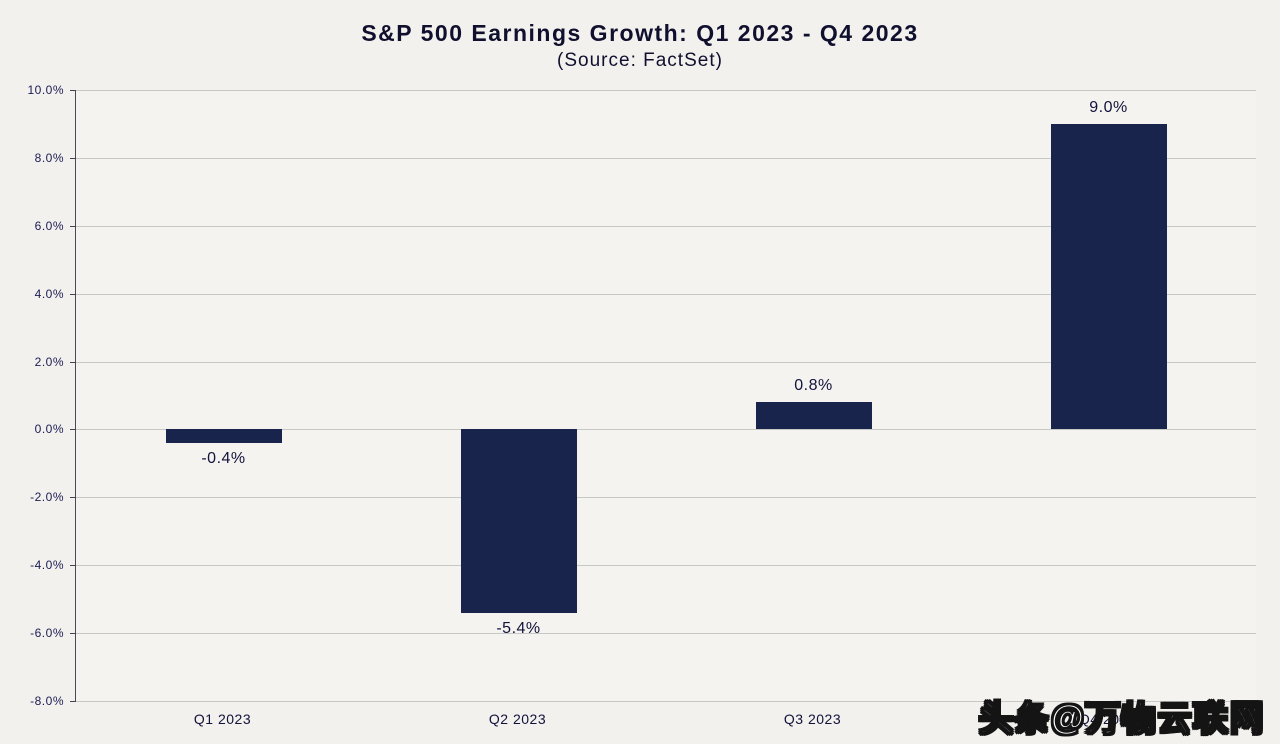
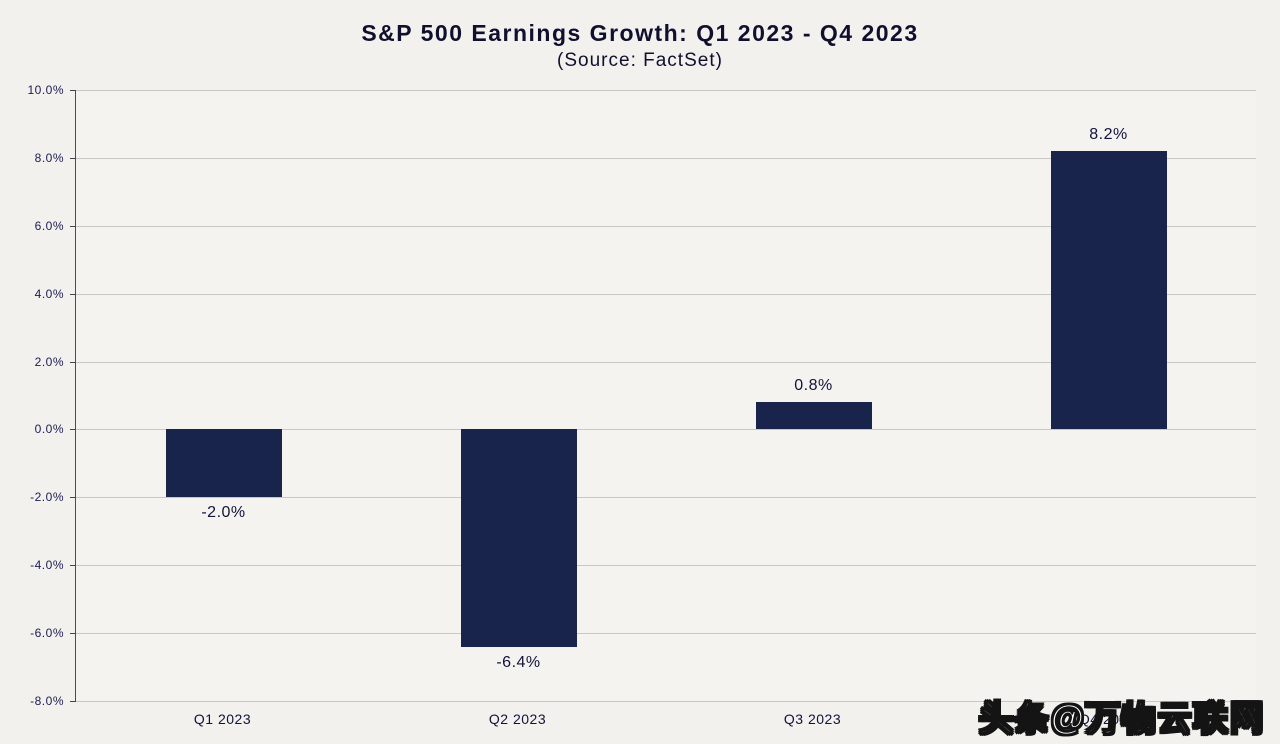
Q1 2023: -0.4% -> -2.0%
Q2 2023: -5.4% -> -6.4%
Q4 2023: 9.0% -> 8.2%
